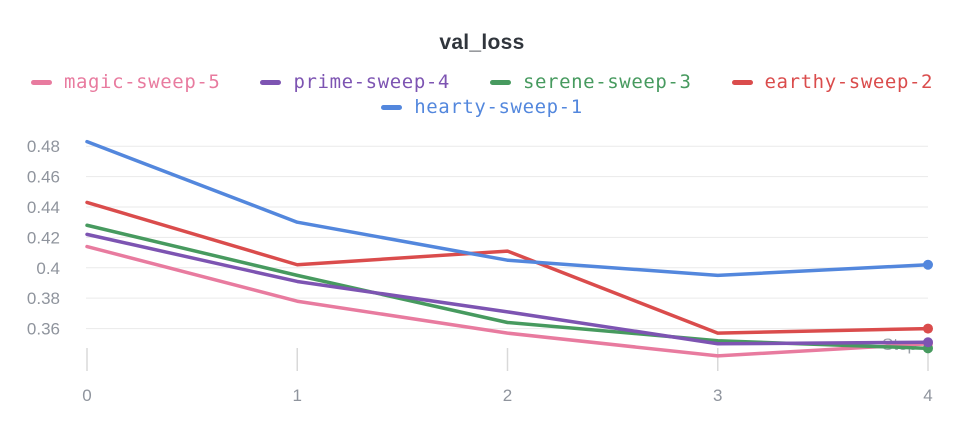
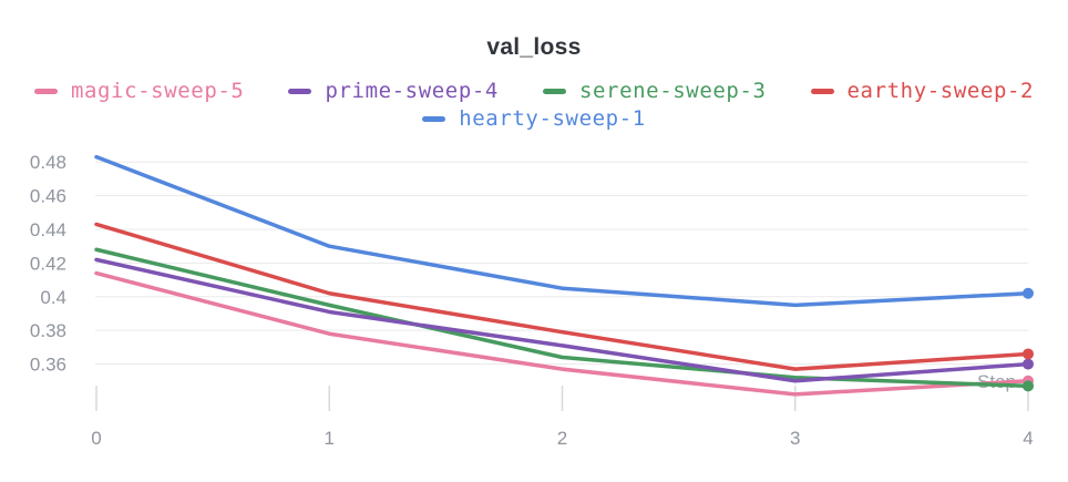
earthy-sweep-2/2: 0.411 -> 0.379
prime-sweep-4/4: 0.351 -> 0.360
earthy-sweep-2/4: 0.360 -> 0.366
